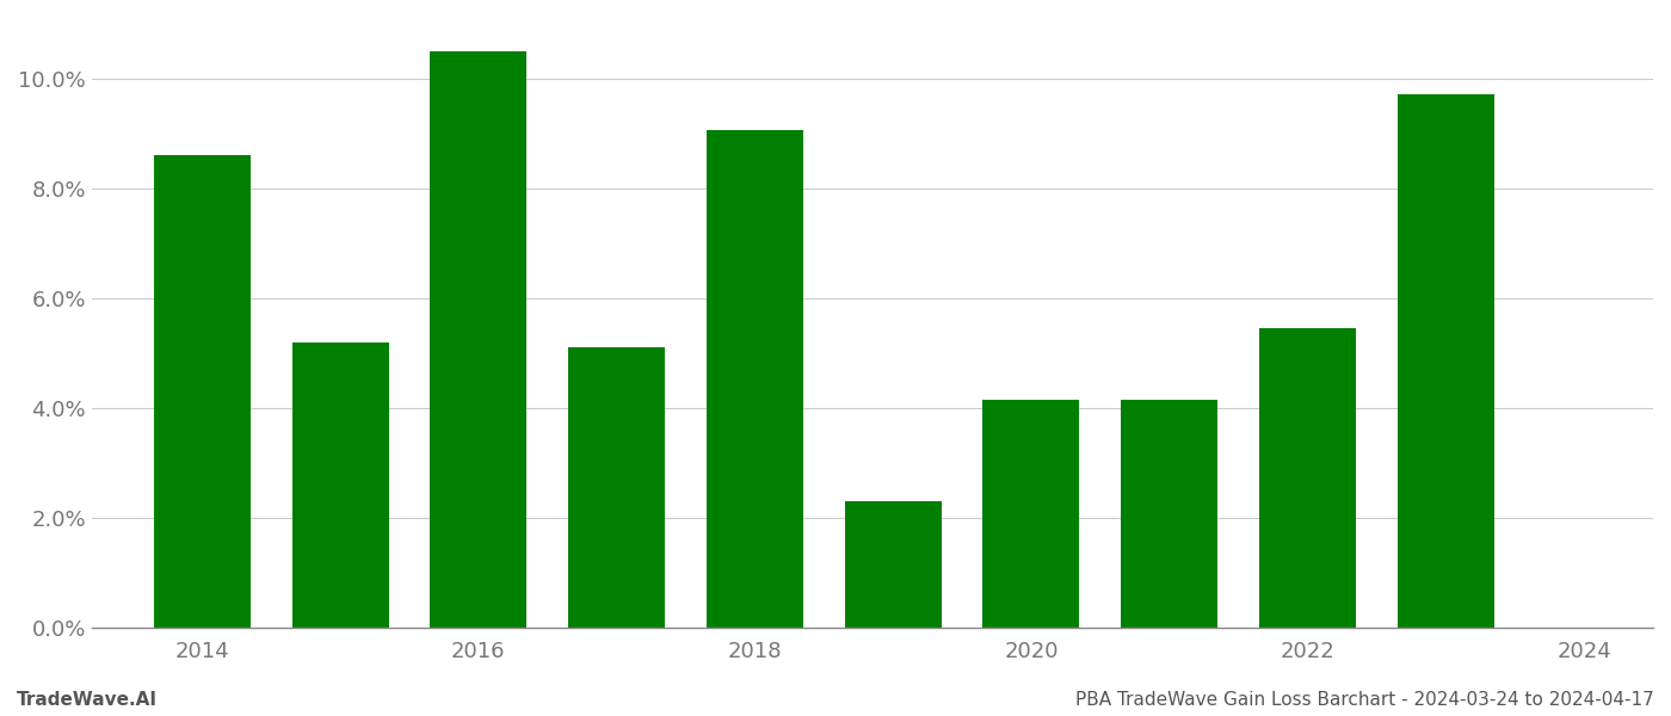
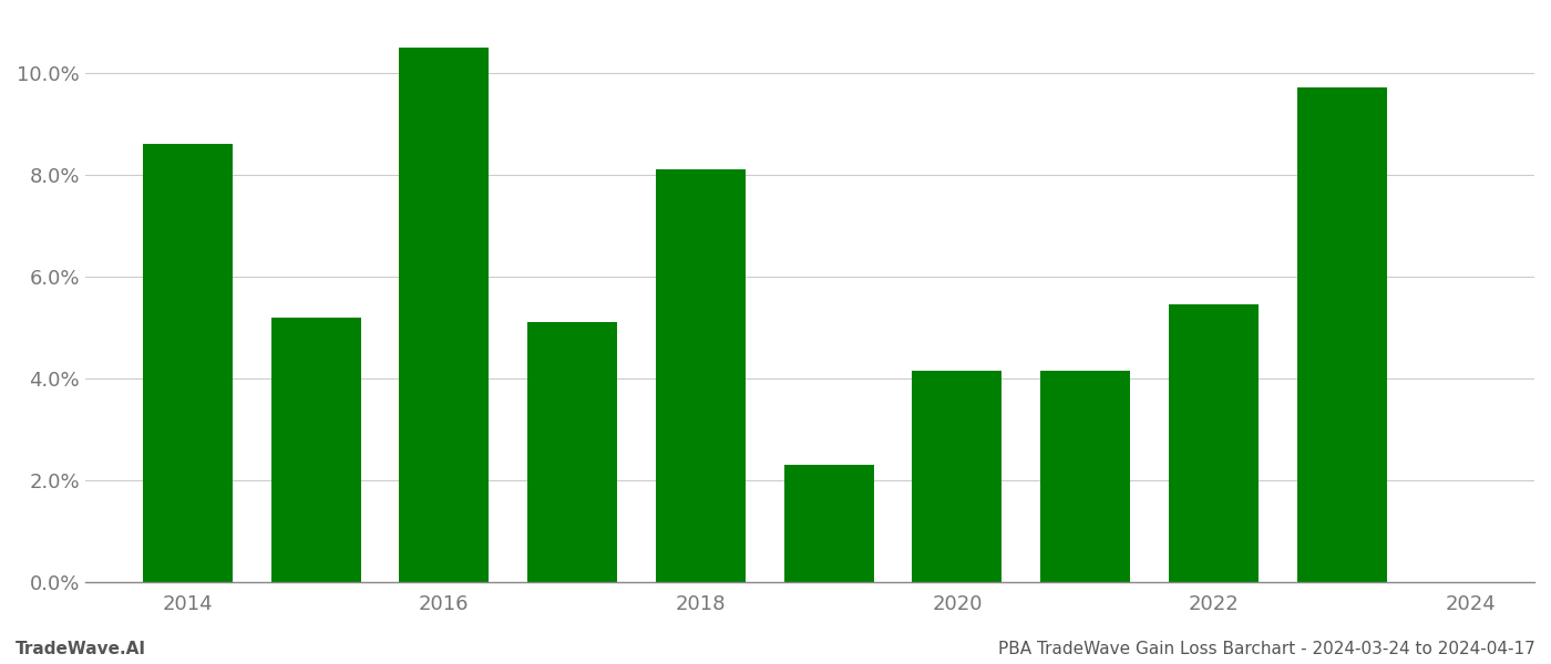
2018: 9.05% -> 8.10%
